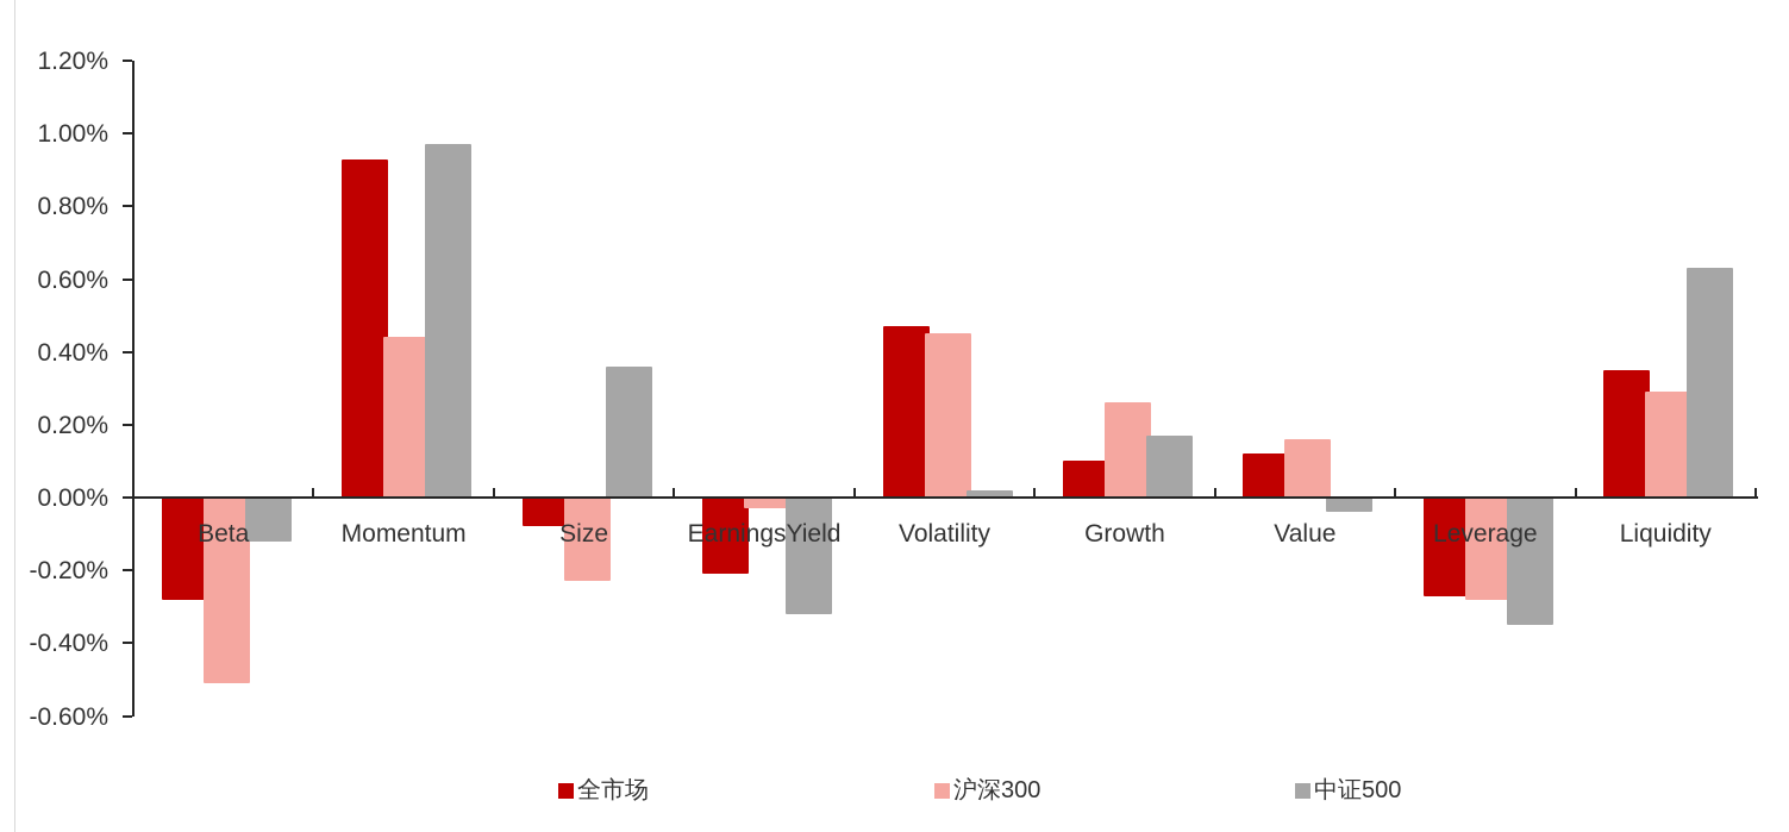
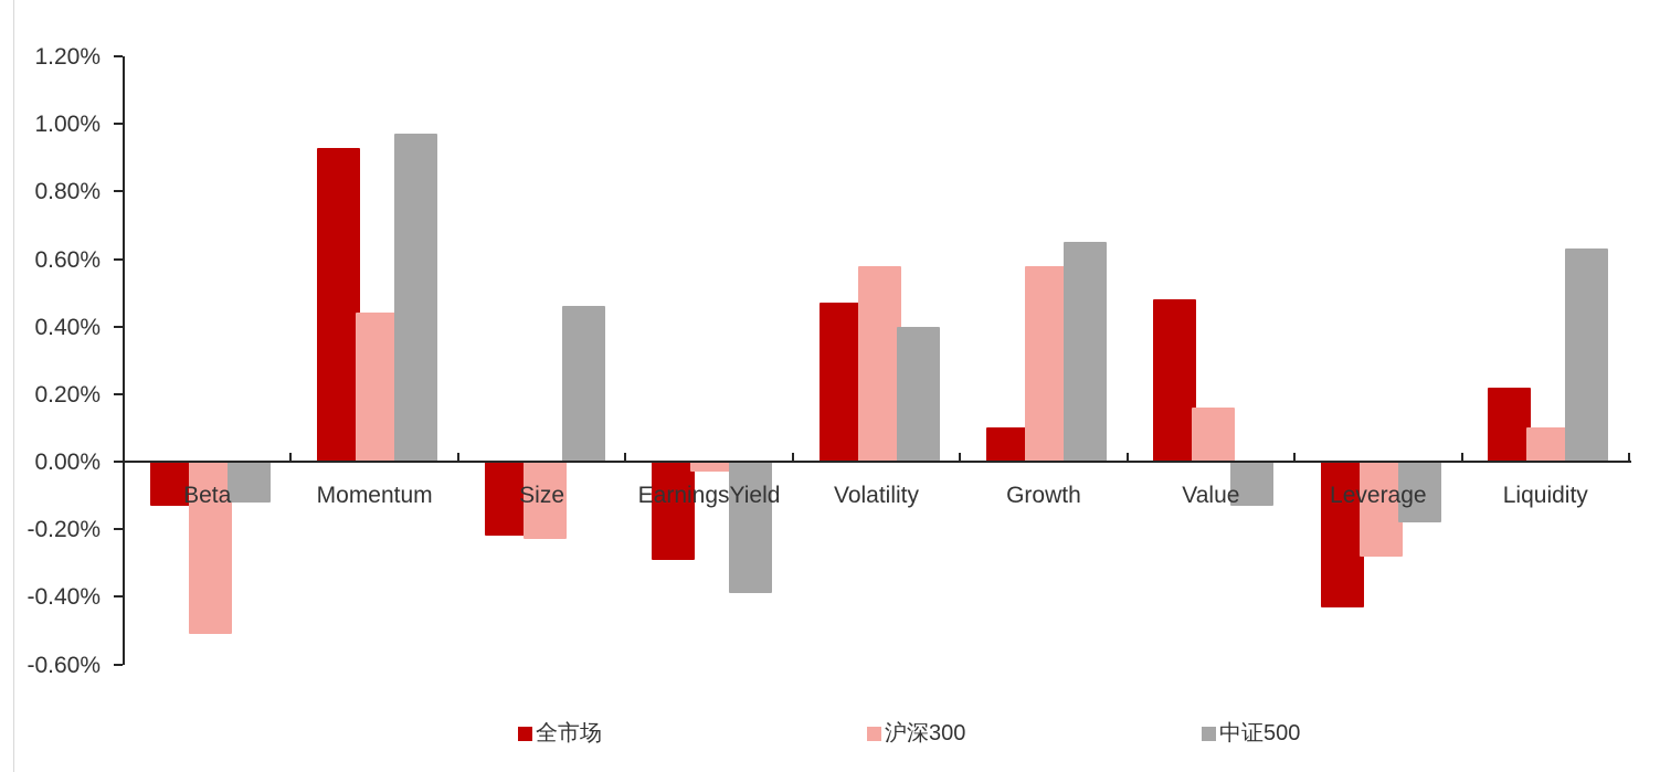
全市场/Beta: -0.28% -> -0.13%
全市场/Size: -0.08% -> -0.22%
中证500/Size: 0.36% -> 0.46%
全市场/EarningsYield: -0.21% -> -0.29%
中证500/EarningsYield: -0.32% -> -0.39%
沪深300/Volatility: 0.45% -> 0.58%
中证500/Volatility: 0.02% -> 0.40%
沪深300/Growth: 0.26% -> 0.58%
中证500/Growth: 0.17% -> 0.65%
全市场/Value: 0.12% -> 0.48%
中证500/Value: -0.04% -> -0.13%
全市场/Leverage: -0.27% -> -0.43%
中证500/Leverage: -0.35% -> -0.18%
全市场/Liquidity: 0.35% -> 0.22%
沪深300/Liquidity: 0.29% -> 0.10%
